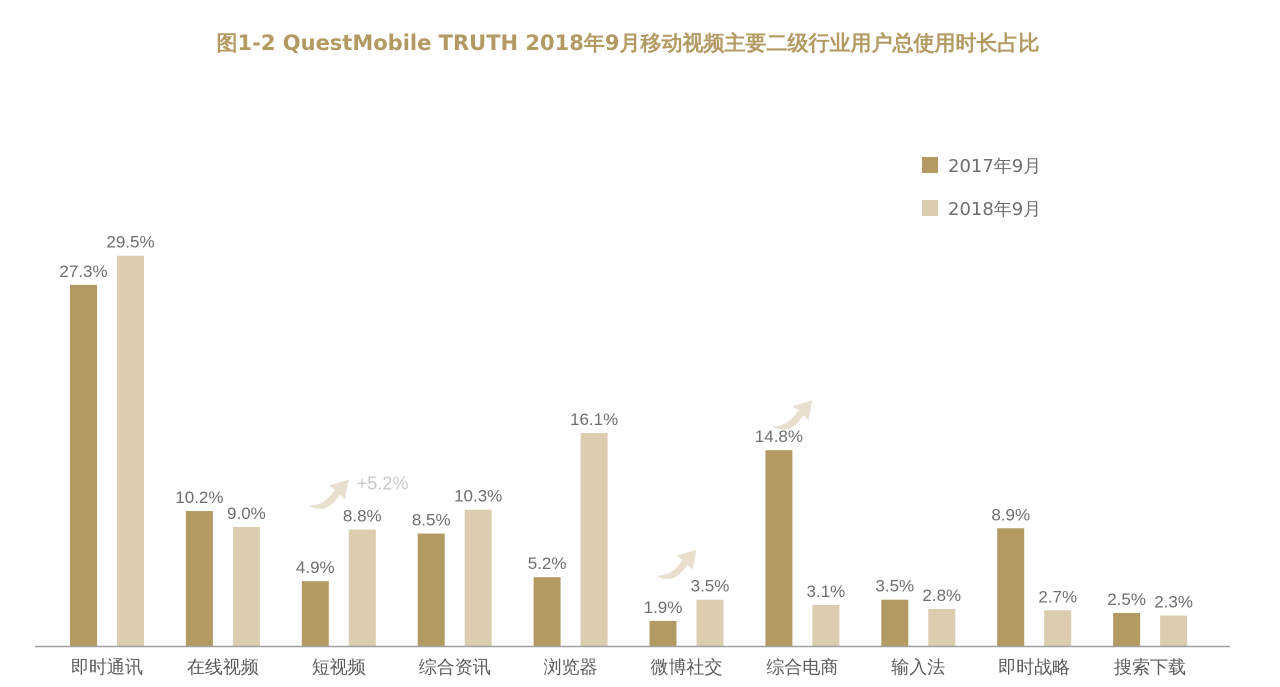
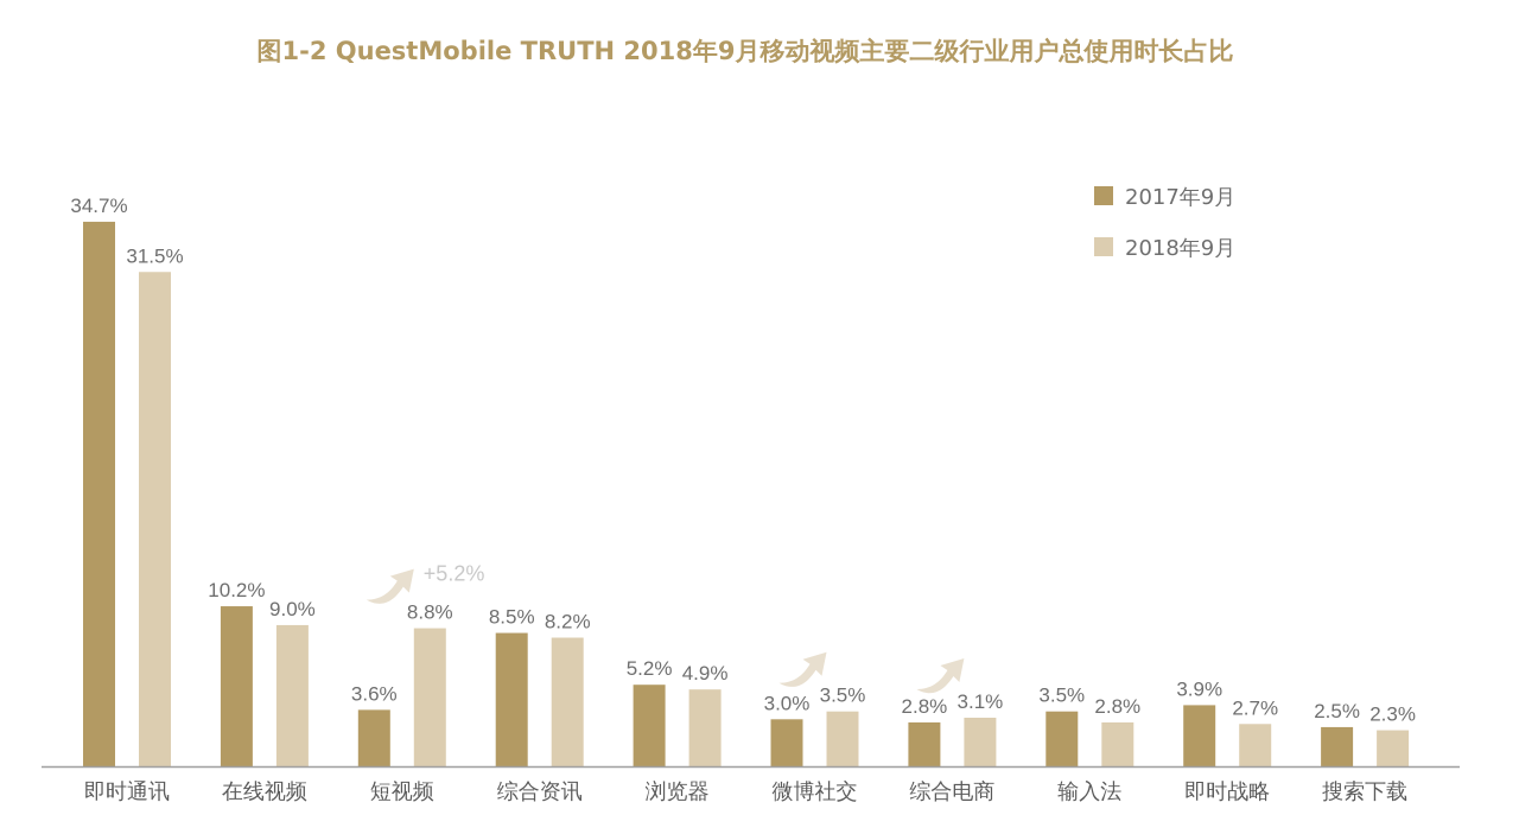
2017年9月/即时通讯: 27.3% -> 34.7%
2018年9月/即时通讯: 29.5% -> 31.5%
2017年9月/短视频: 4.9% -> 3.6%
2018年9月/综合资讯: 10.3% -> 8.2%
2018年9月/浏览器: 16.1% -> 4.9%
2017年9月/微博社交: 1.9% -> 3.0%
2017年9月/综合电商: 14.8% -> 2.8%
2017年9月/即时战略: 8.9% -> 3.9%
